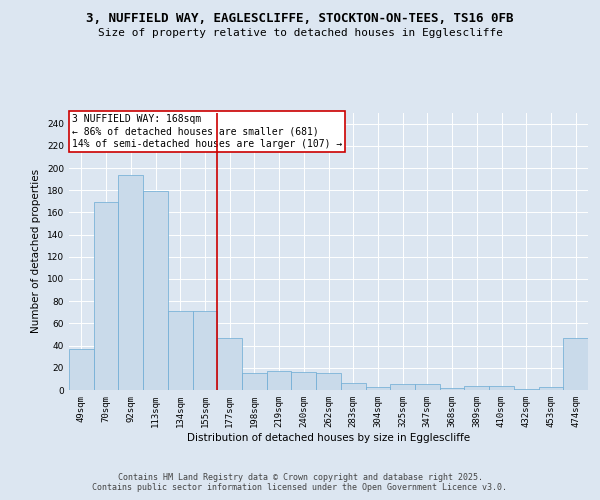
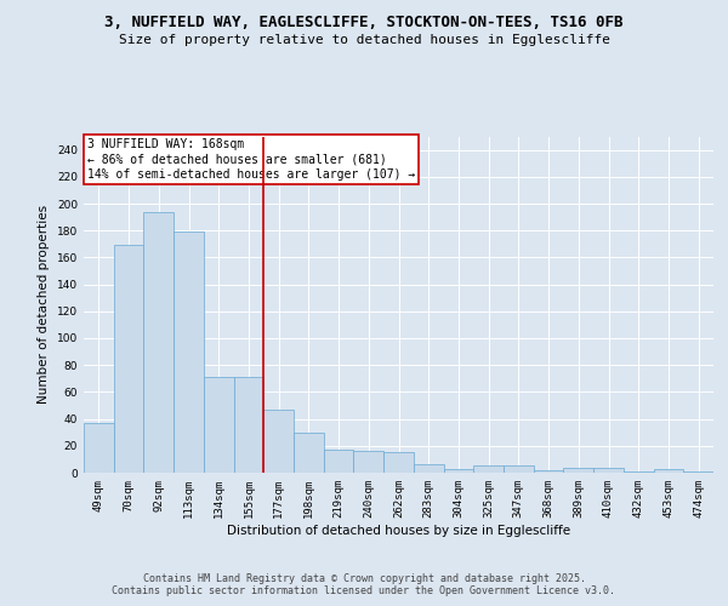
198sqm: 15 -> 30
474sqm: 47 -> 1
